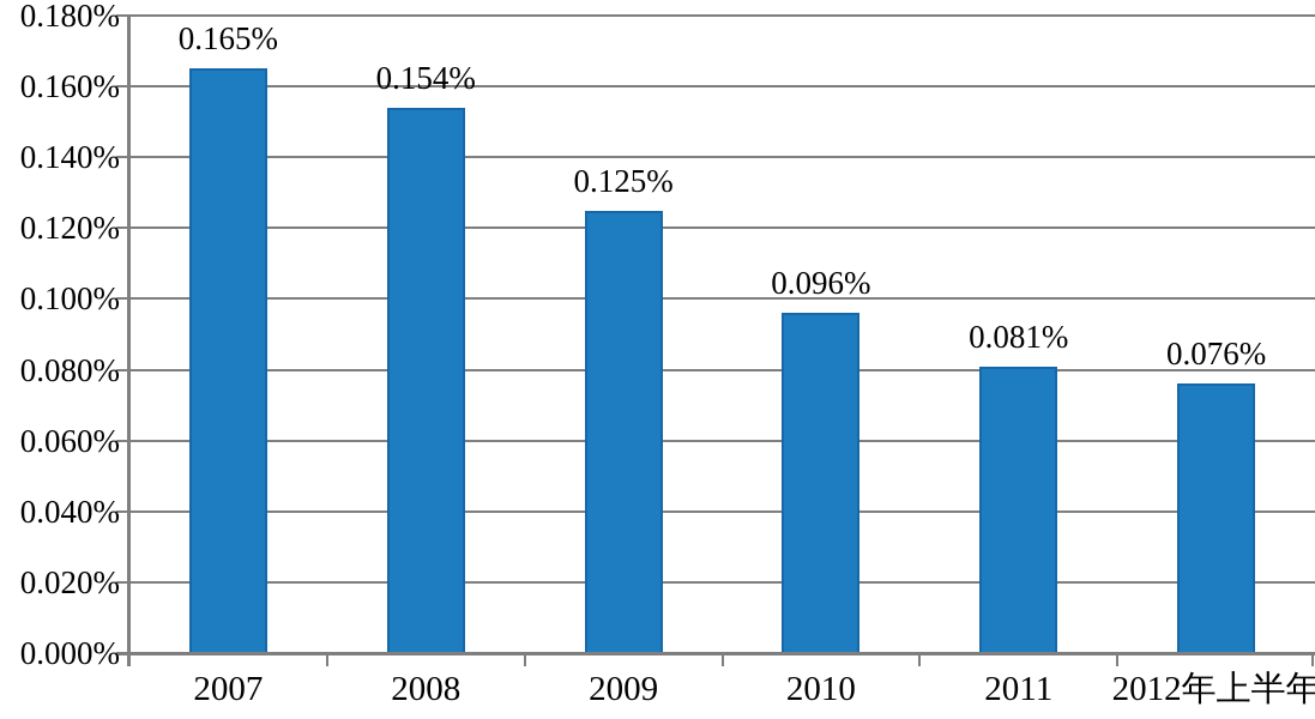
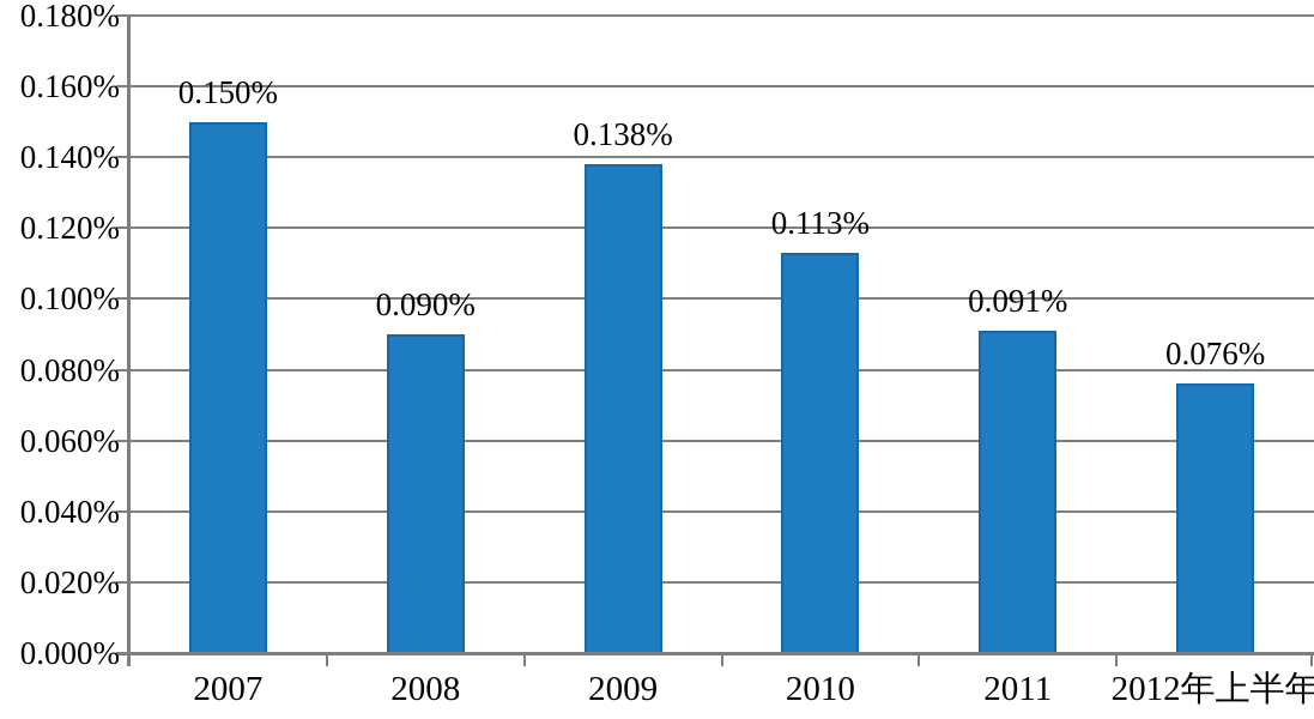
2007: 0.165% -> 0.150%
2008: 0.154% -> 0.090%
2009: 0.125% -> 0.138%
2010: 0.096% -> 0.113%
2011: 0.081% -> 0.091%
